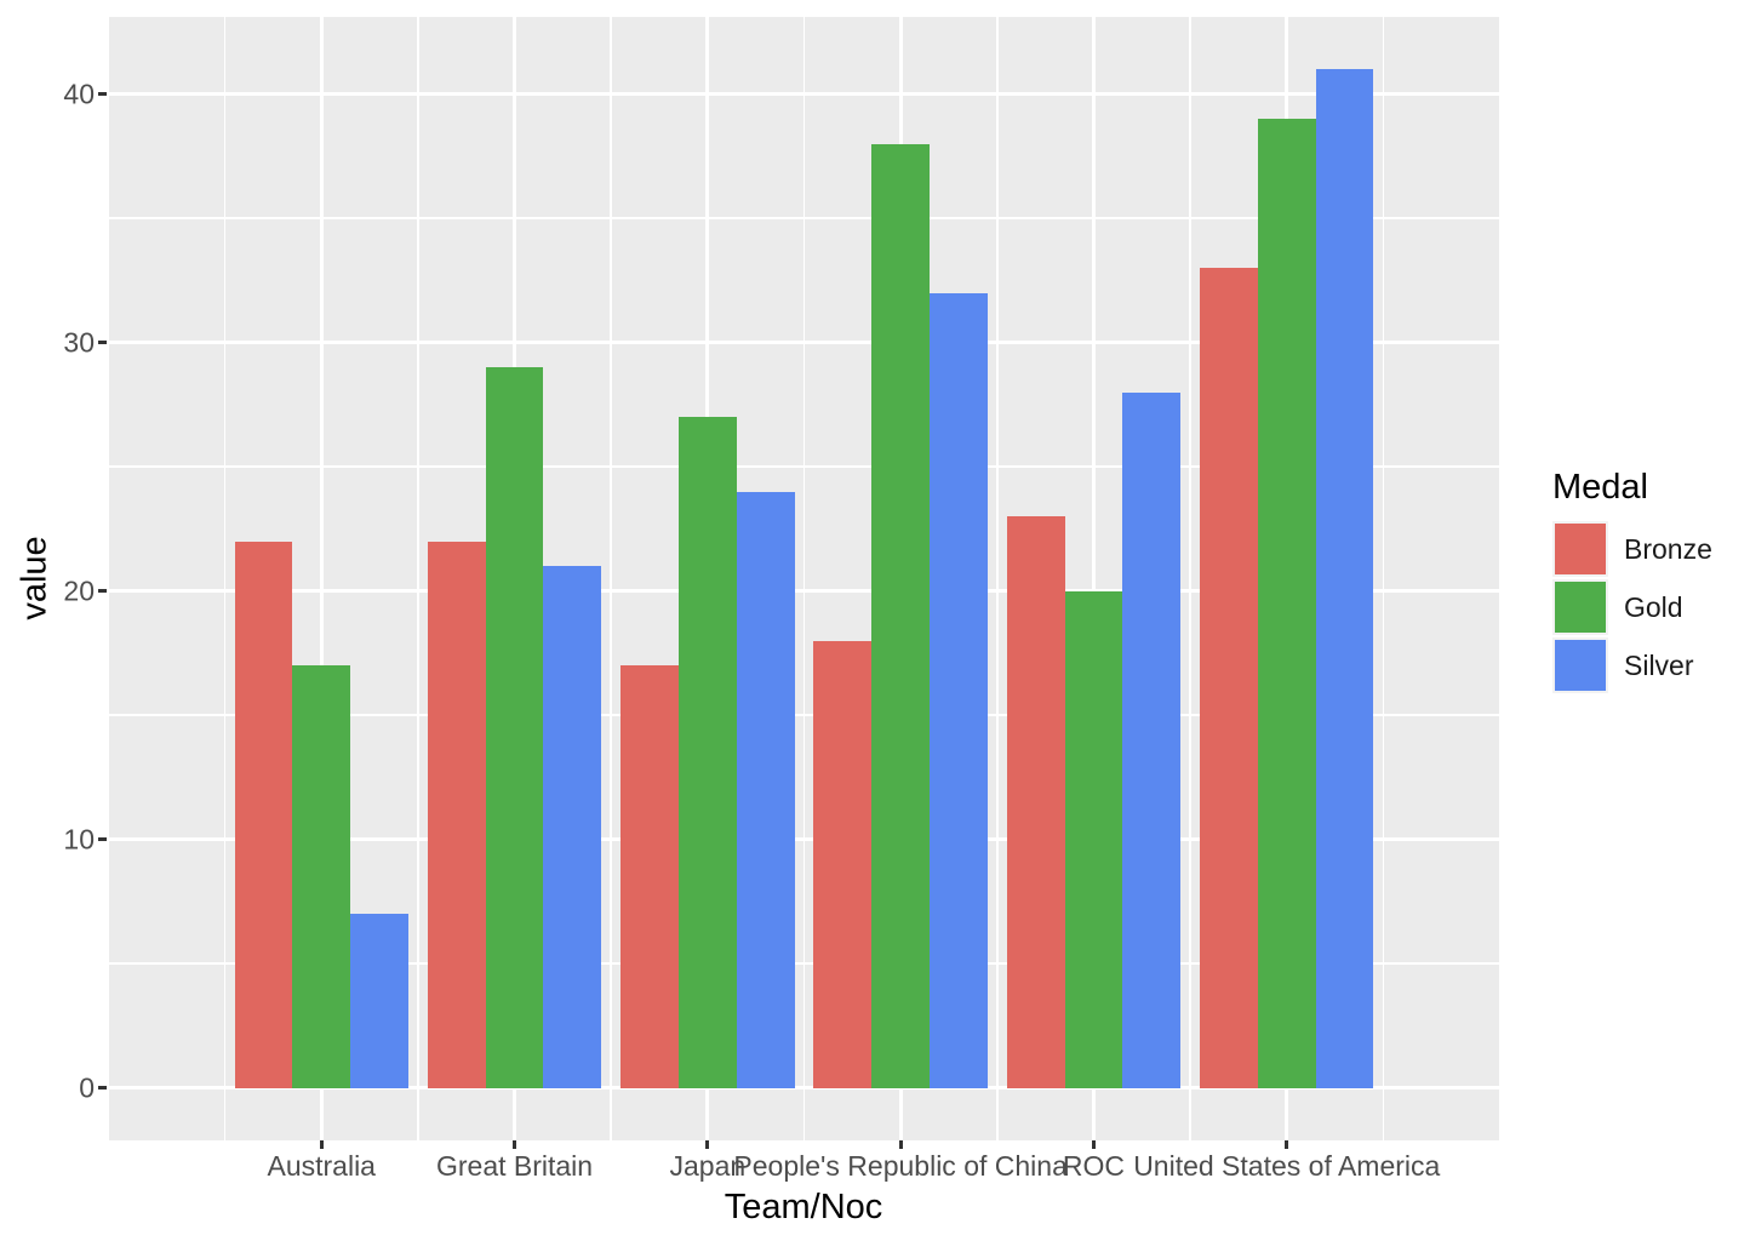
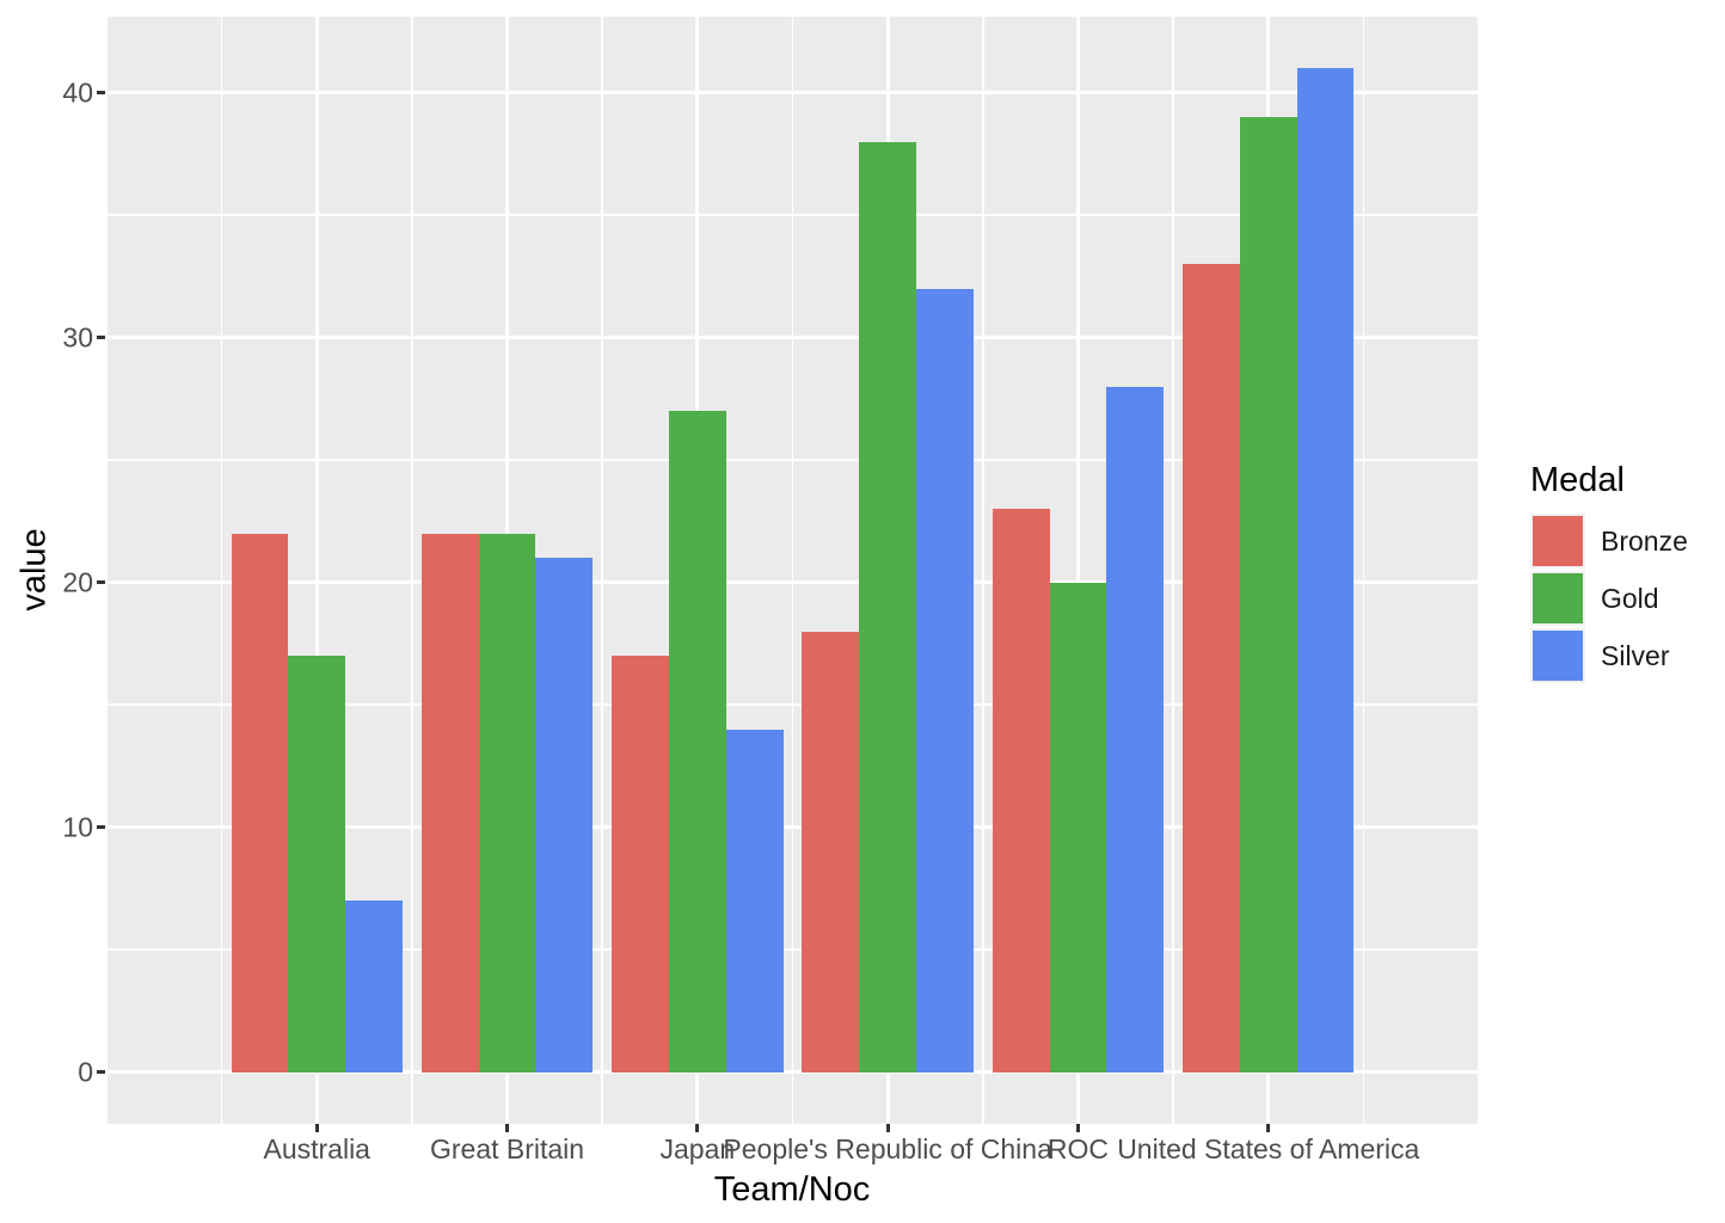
Gold/Great Britain: 29 -> 22
Silver/Japan: 24 -> 14
